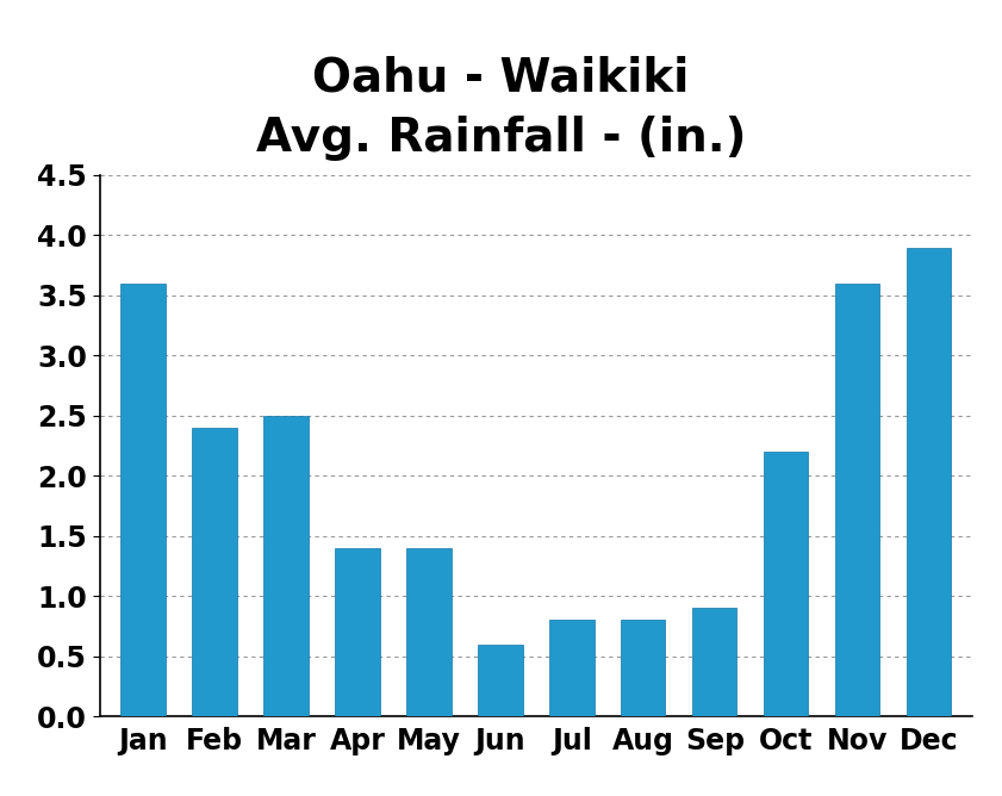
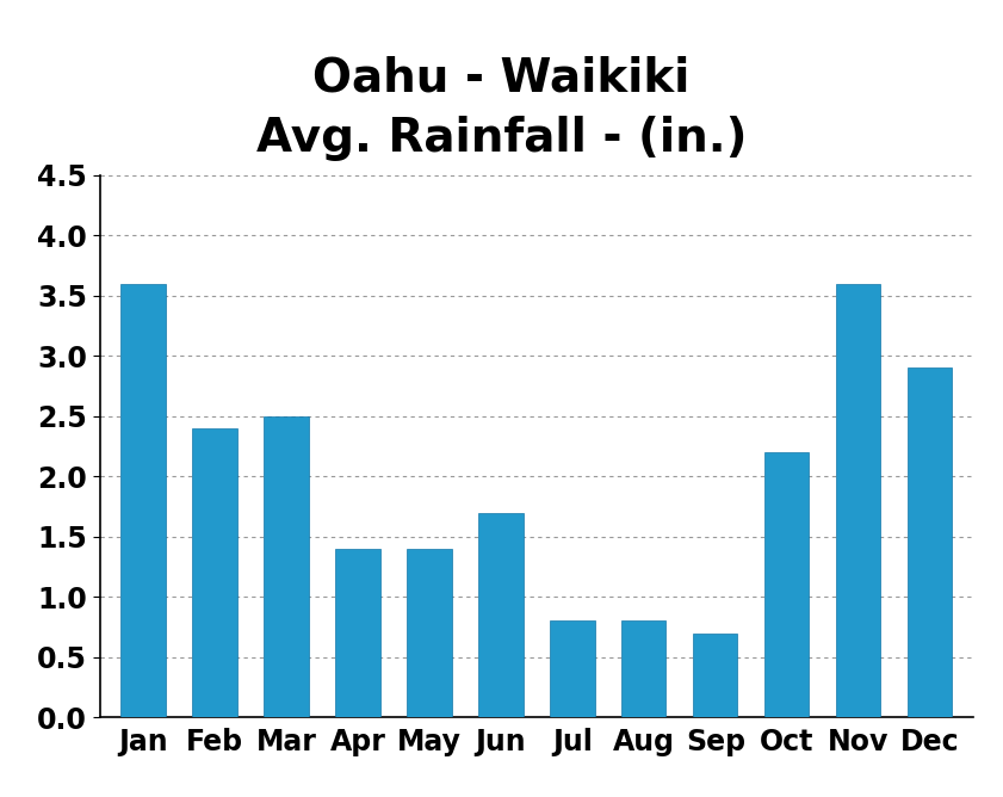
Jun: 0.6 -> 1.7
Sep: 0.9 -> 0.7
Dec: 3.9 -> 2.9
